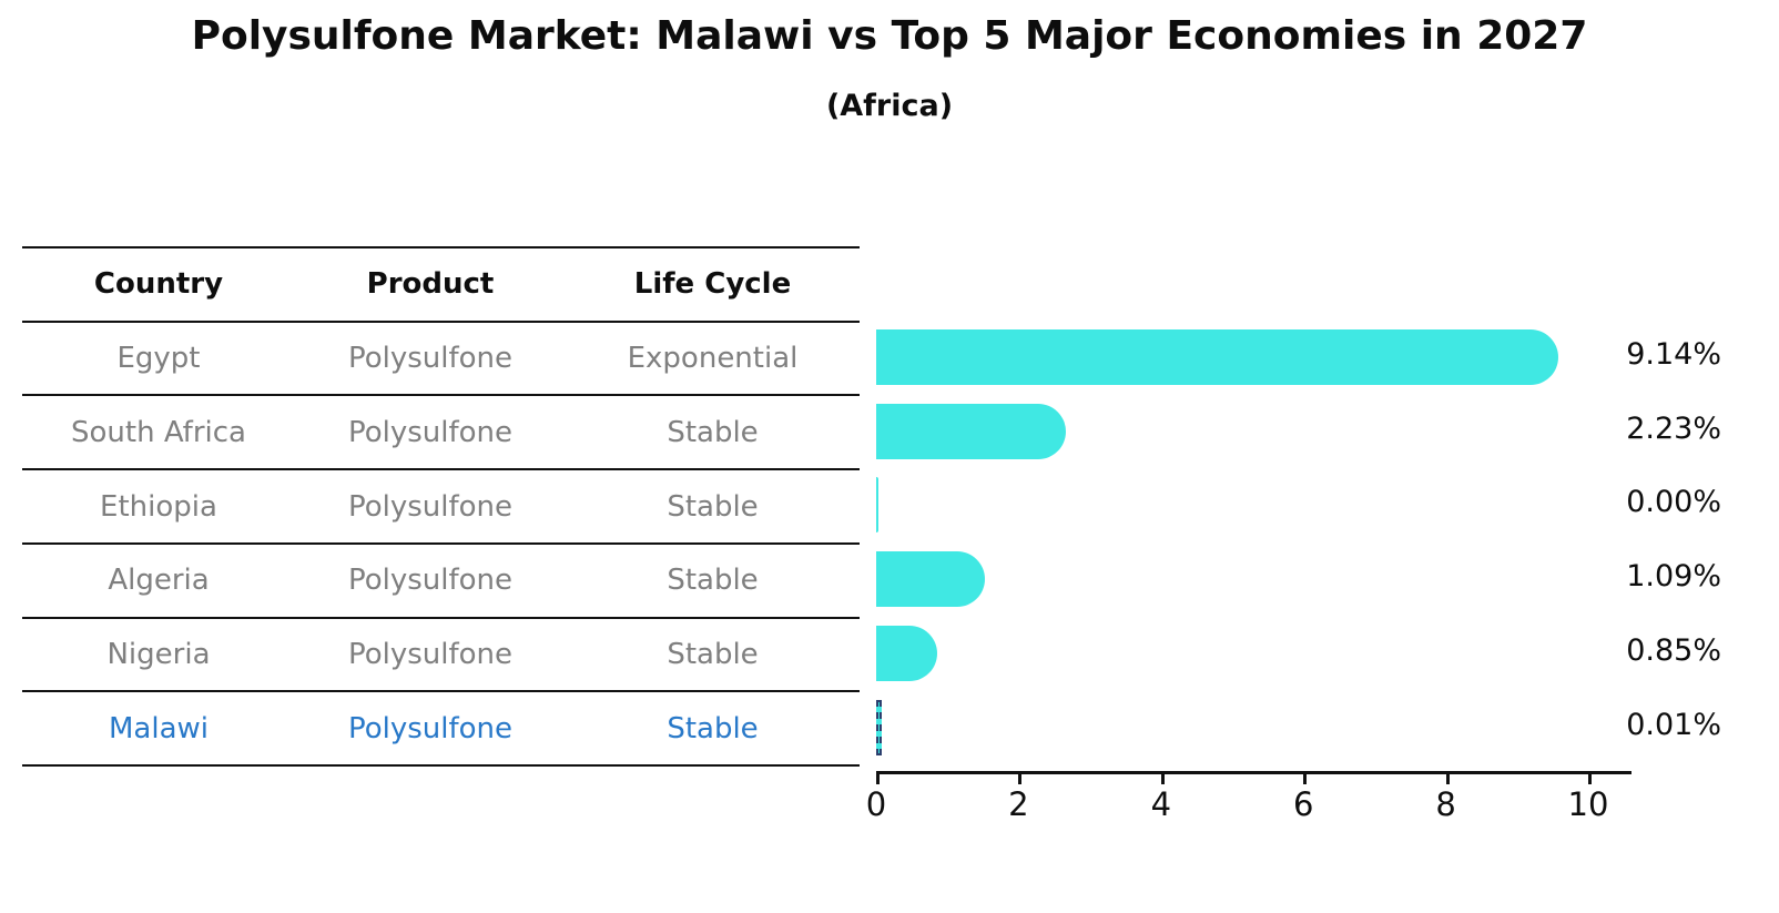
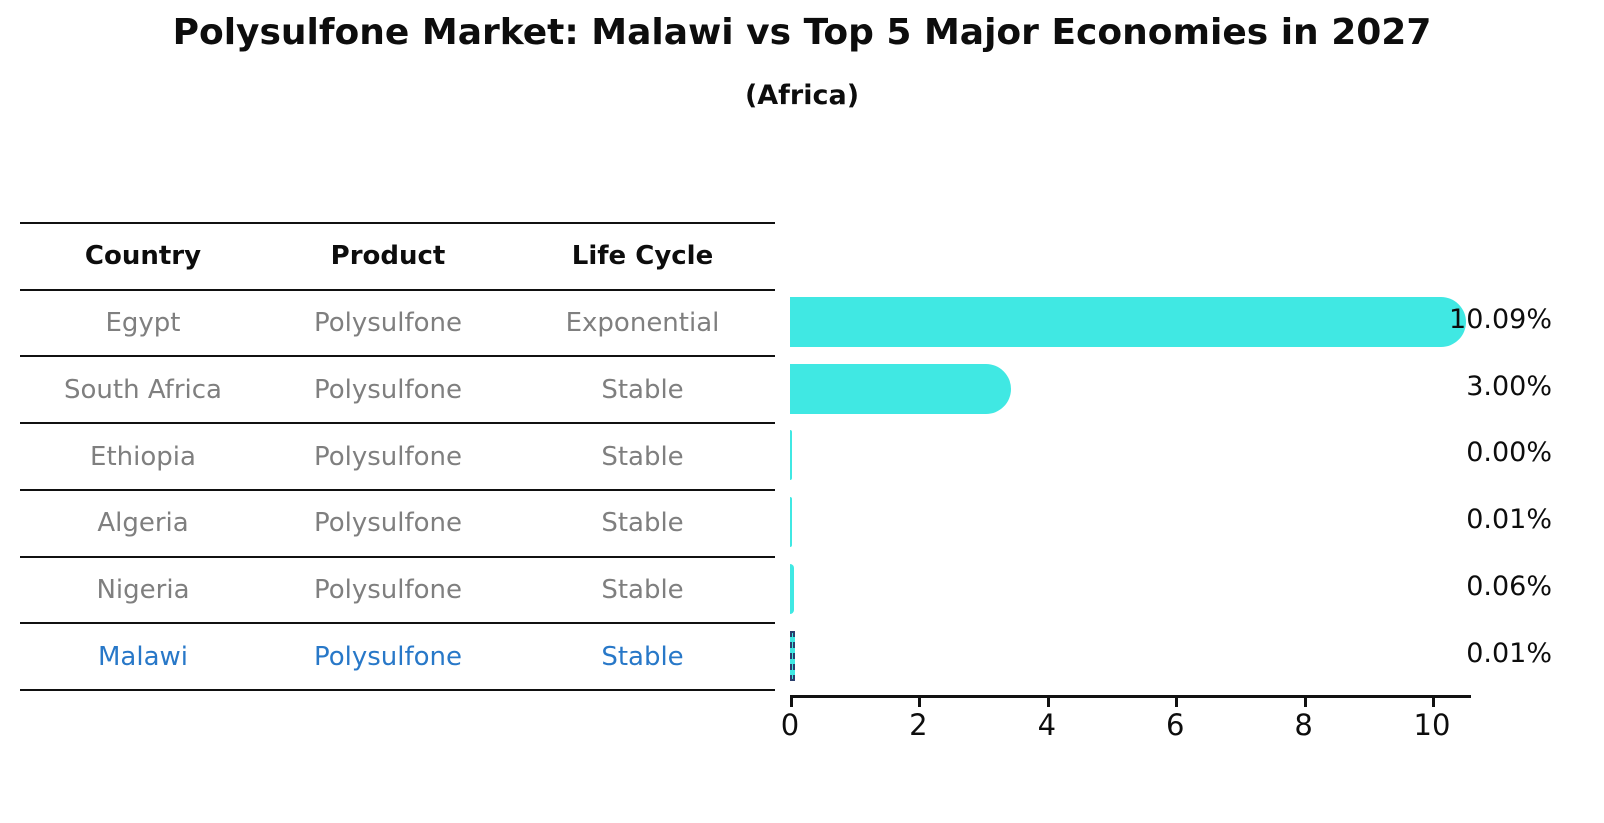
Egypt: 9.14% -> 10.09%
South Africa: 2.23% -> 3.00%
Algeria: 1.09% -> 0.01%
Nigeria: 0.85% -> 0.06%
